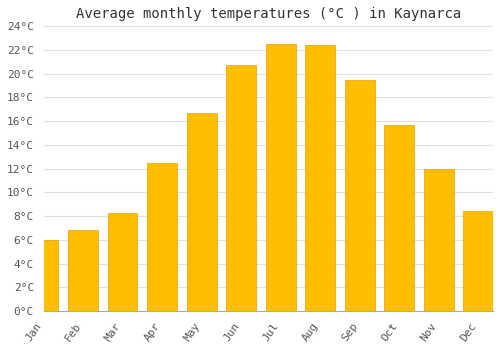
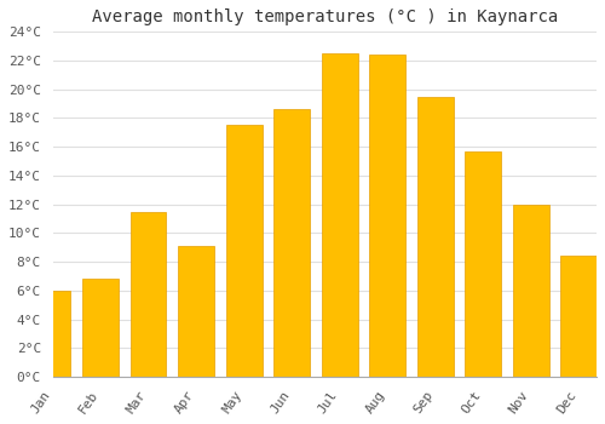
Mar: 8.3°C -> 11.5°C
Apr: 12.5°C -> 9.1°C
May: 16.7°C -> 17.5°C
Jun: 20.7°C -> 18.6°C
